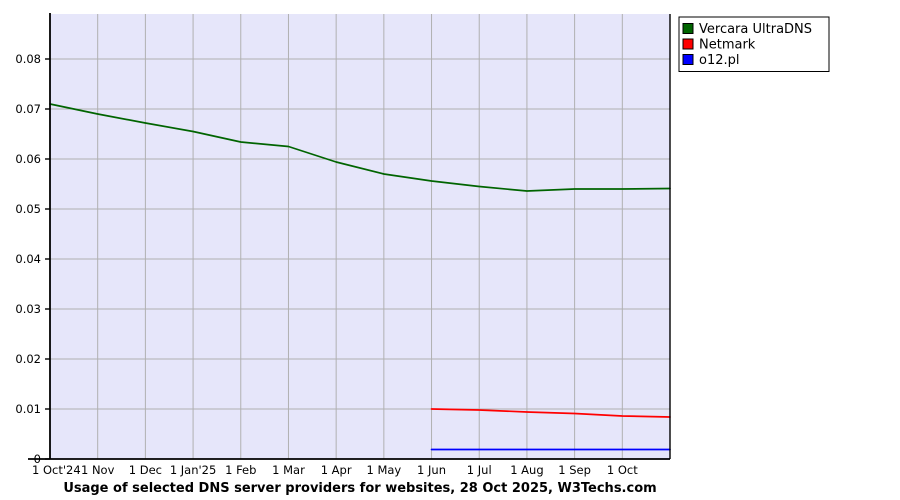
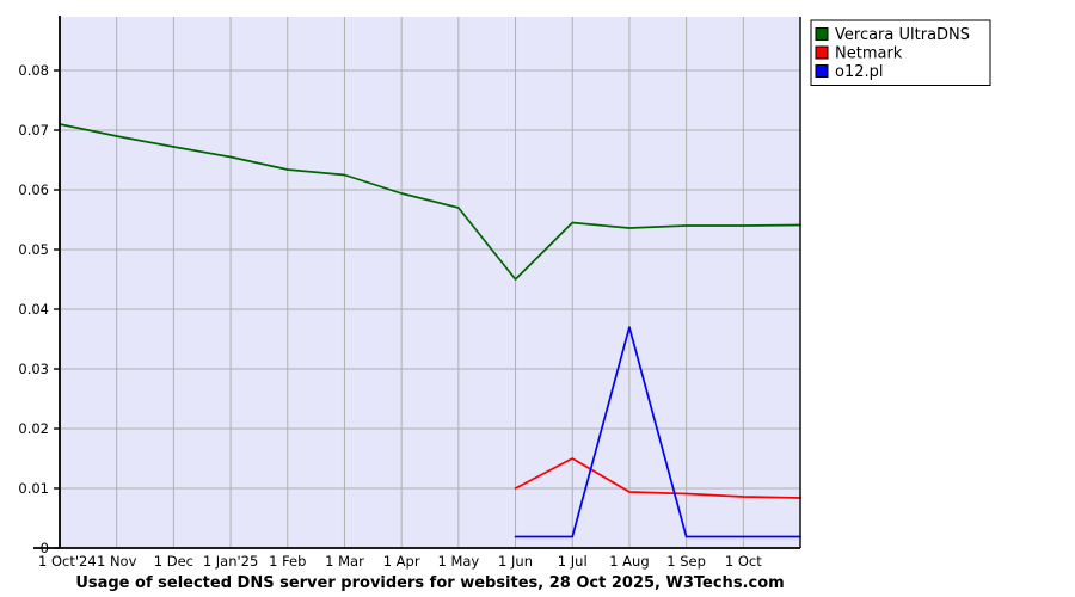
Vercara UltraDNS/1 Jun: 0.056 -> 0.045
Netmark/1 Jul: 0.010 -> 0.015
o12.pl/1 Aug: 0.002 -> 0.037
